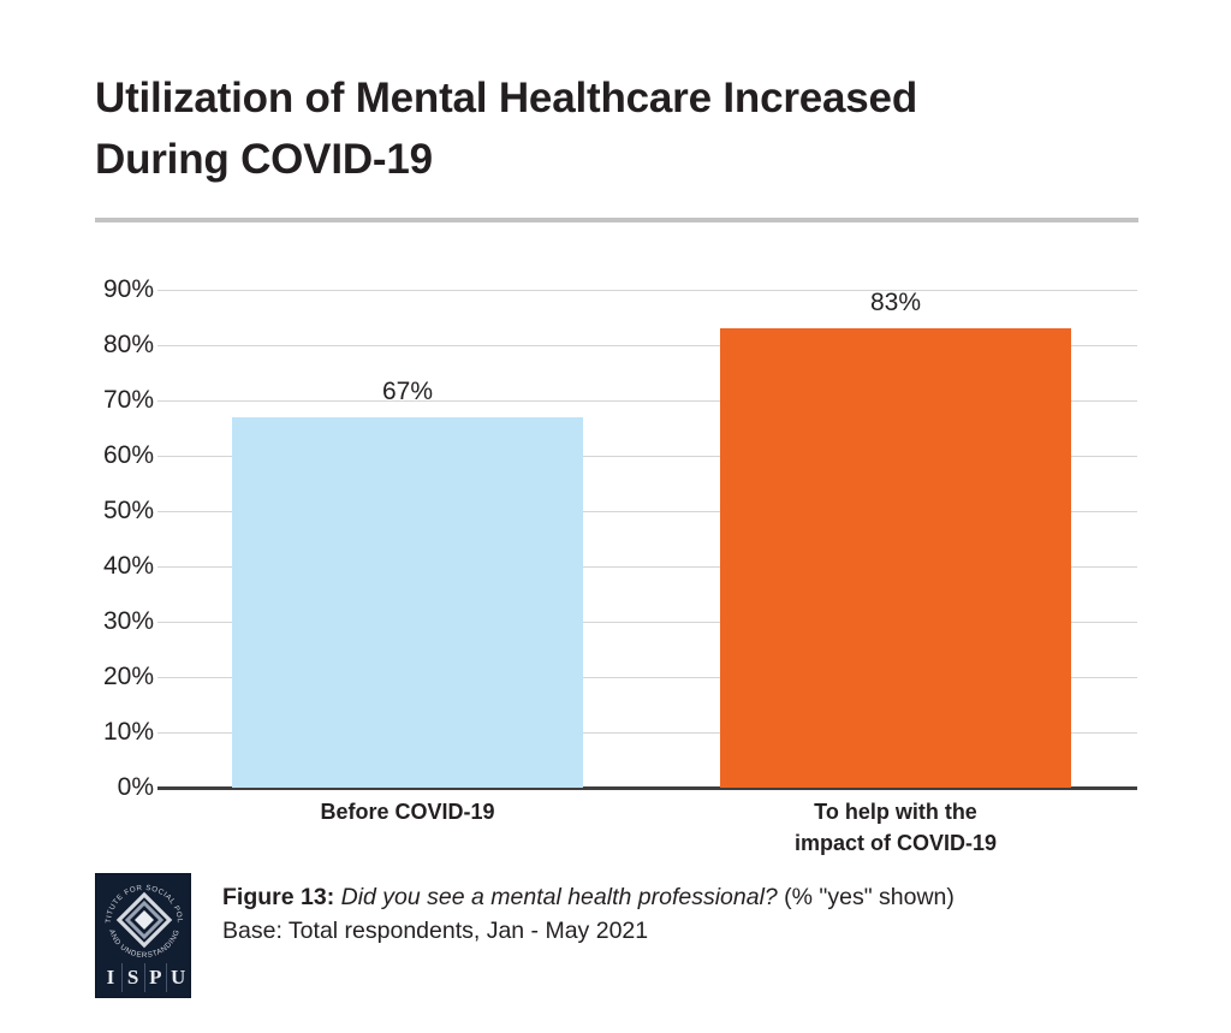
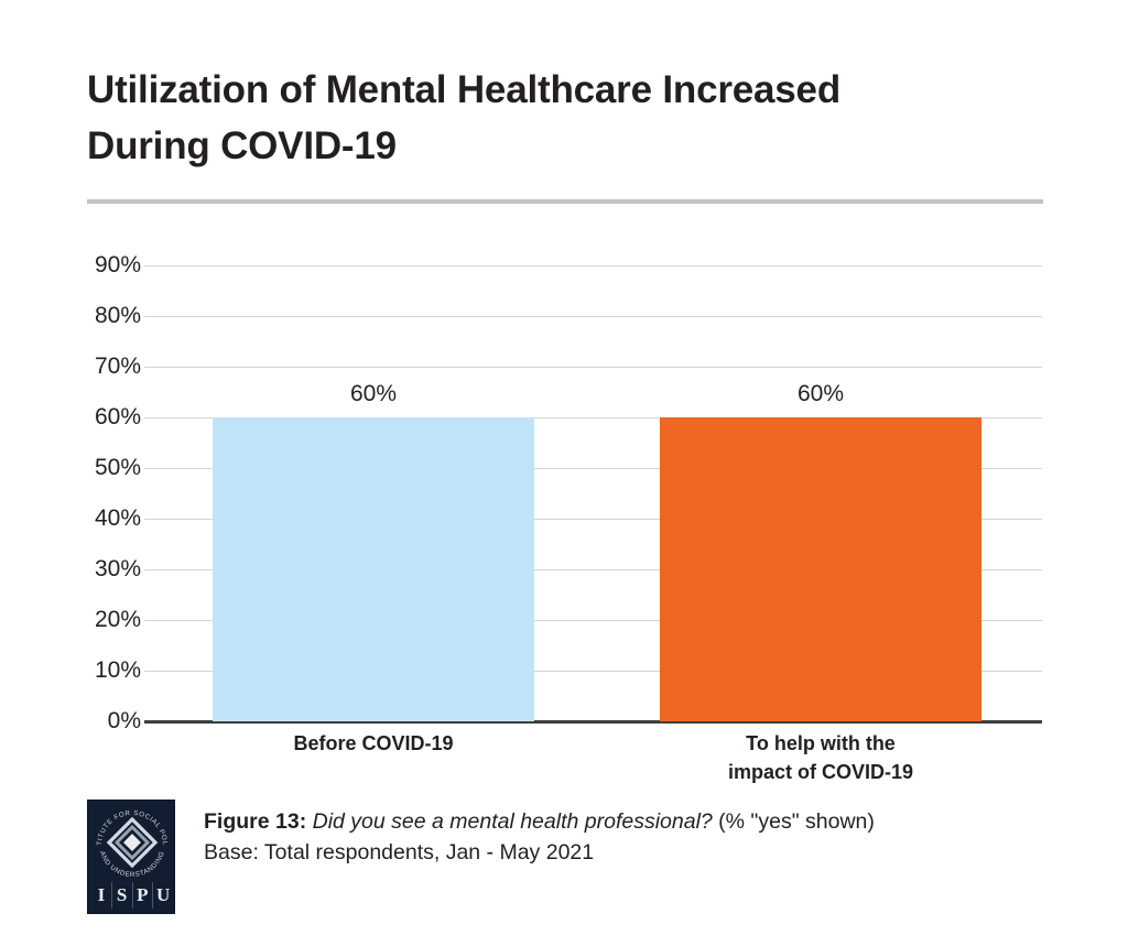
Before COVID-19: 67% -> 60%
To help with the impact of COVID-19: 83% -> 60%
